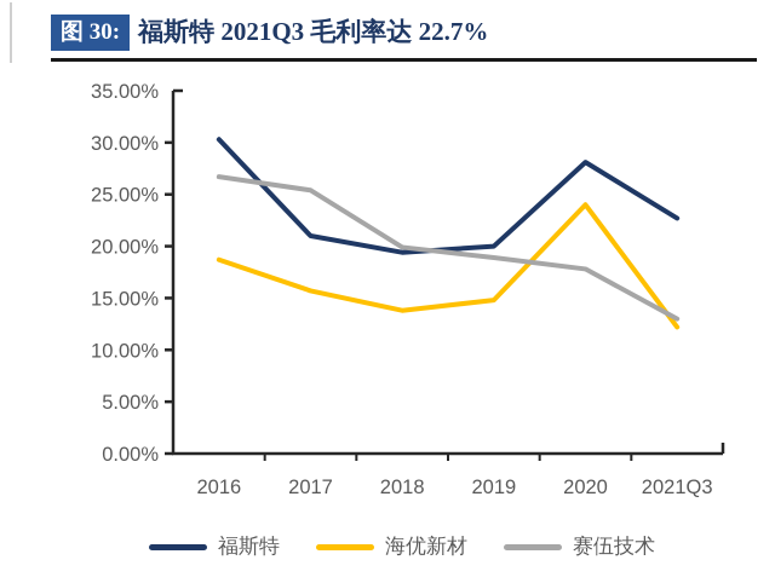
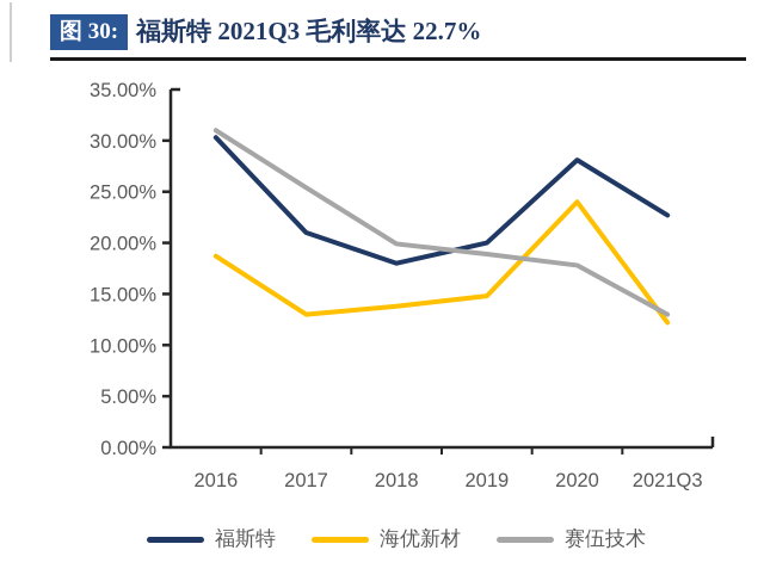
赛伍技术/2016: 27% -> 31%
海优新材/2017: 16% -> 13%
福斯特/2018: 19% -> 18%
